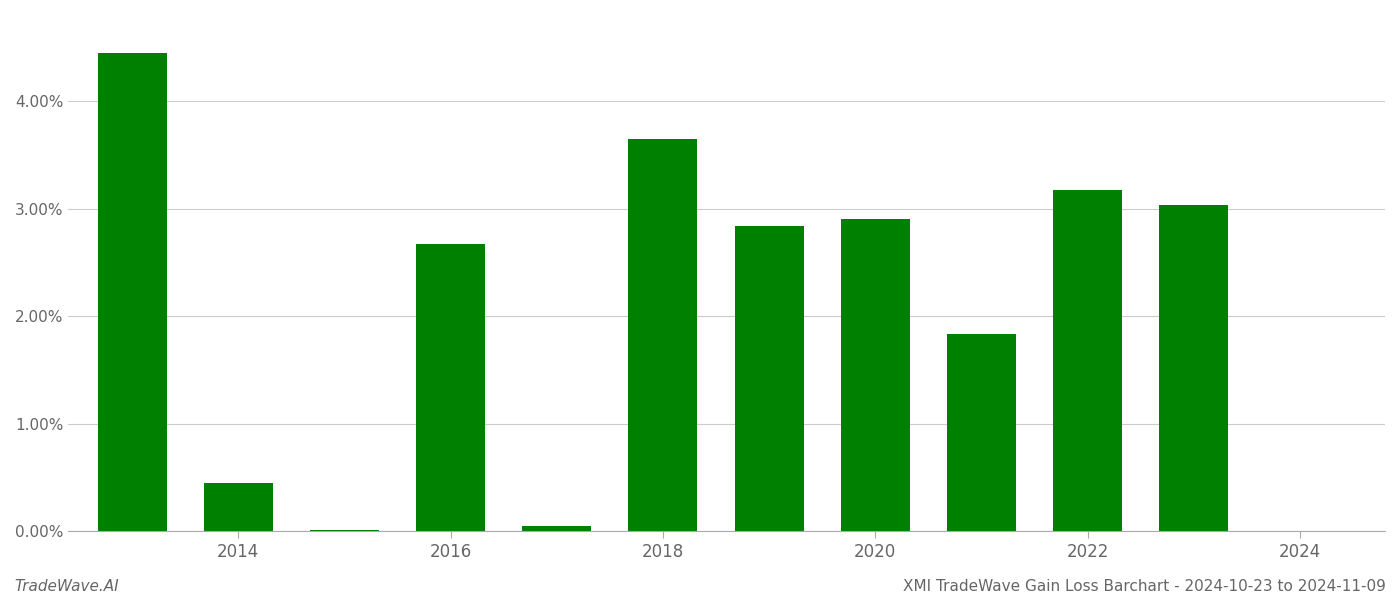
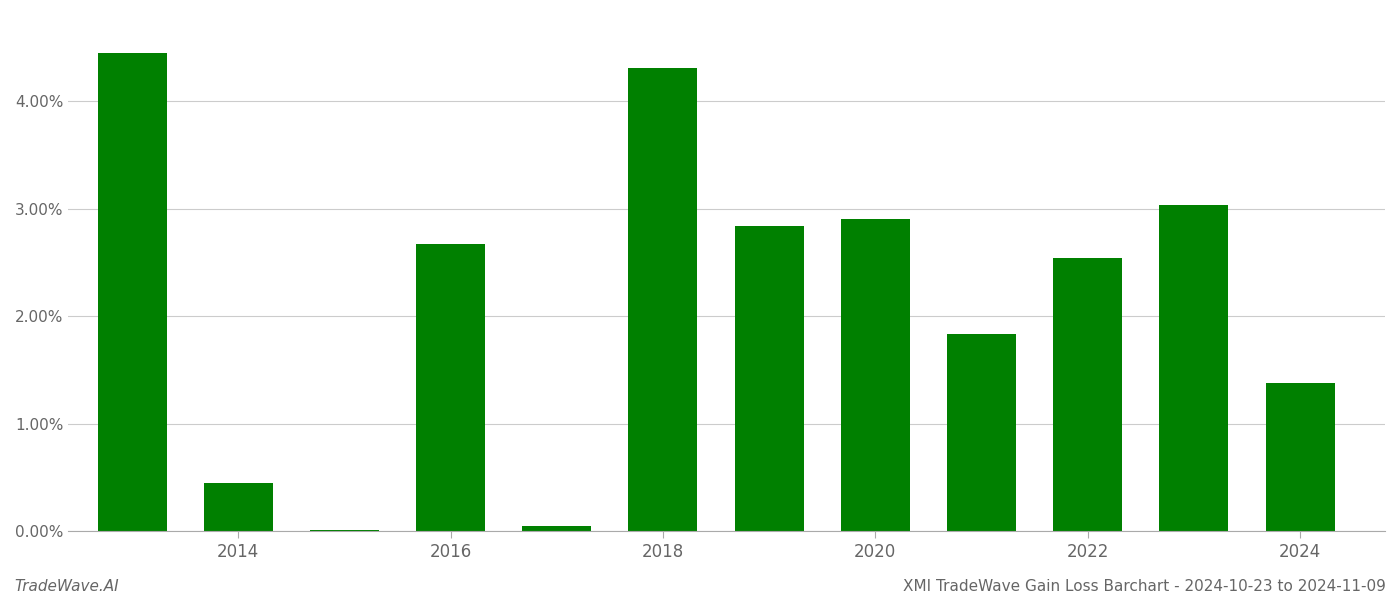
2018: 3.65% -> 4.31%
2022: 3.17% -> 2.54%
2024: 0.01% -> 1.38%
